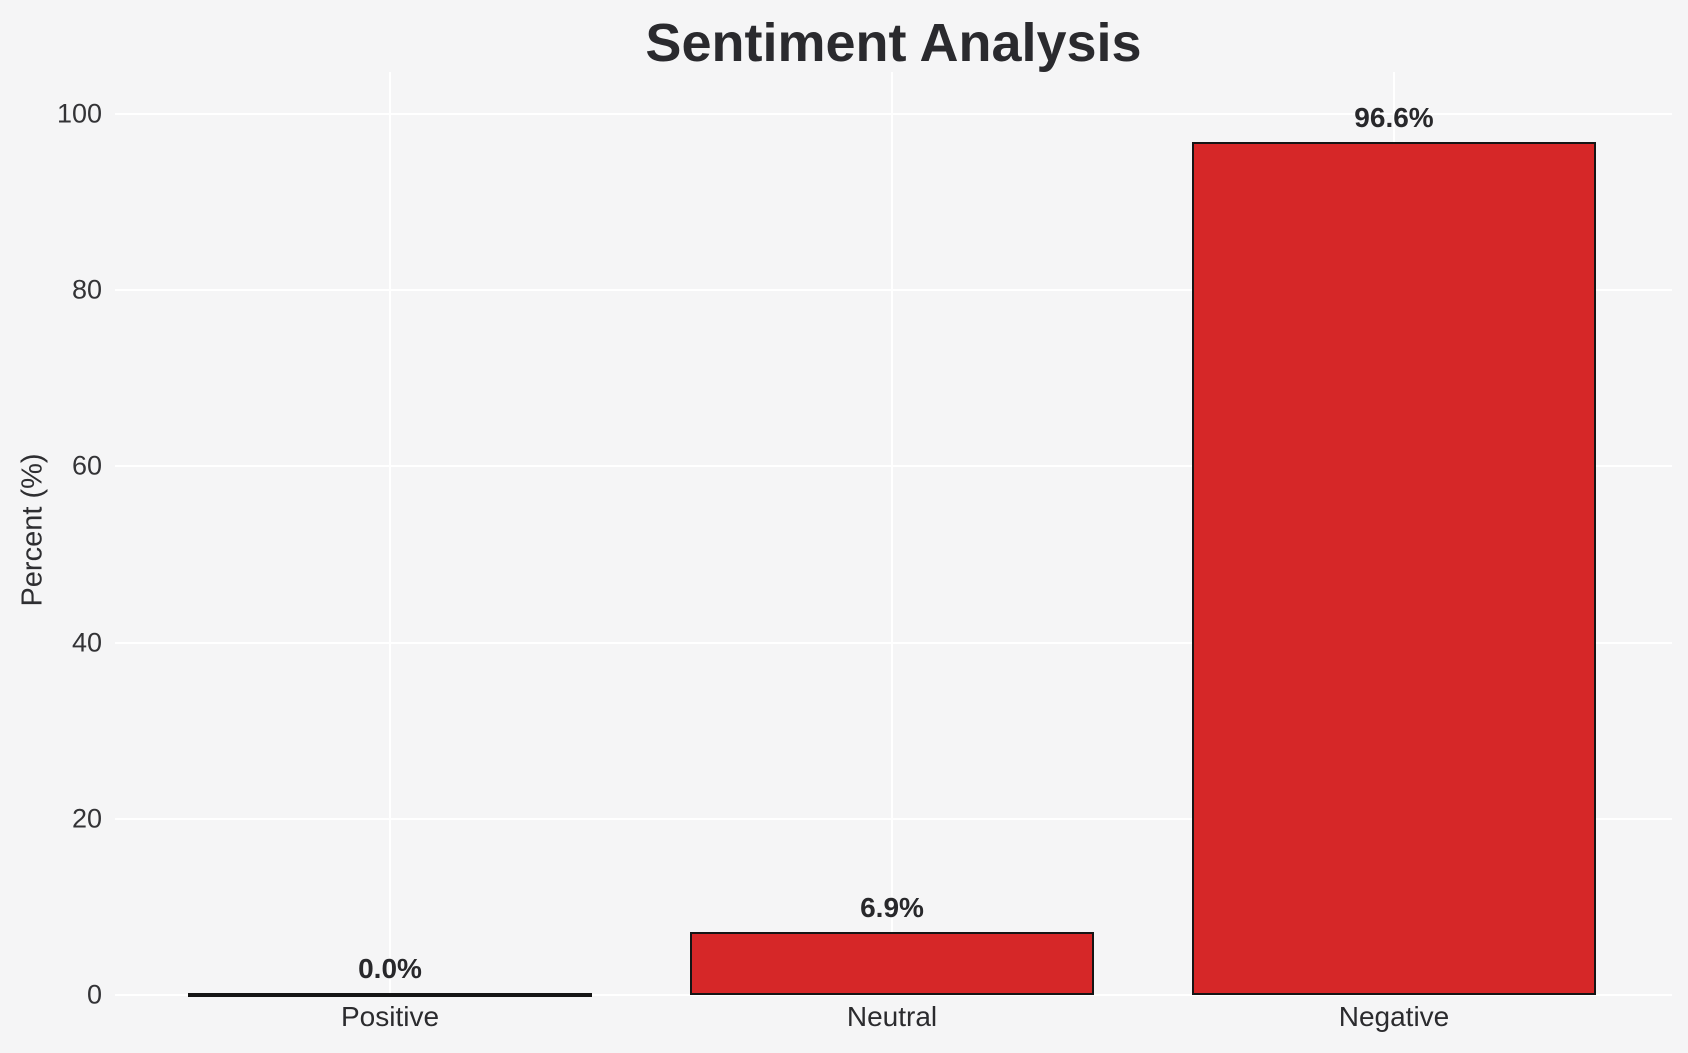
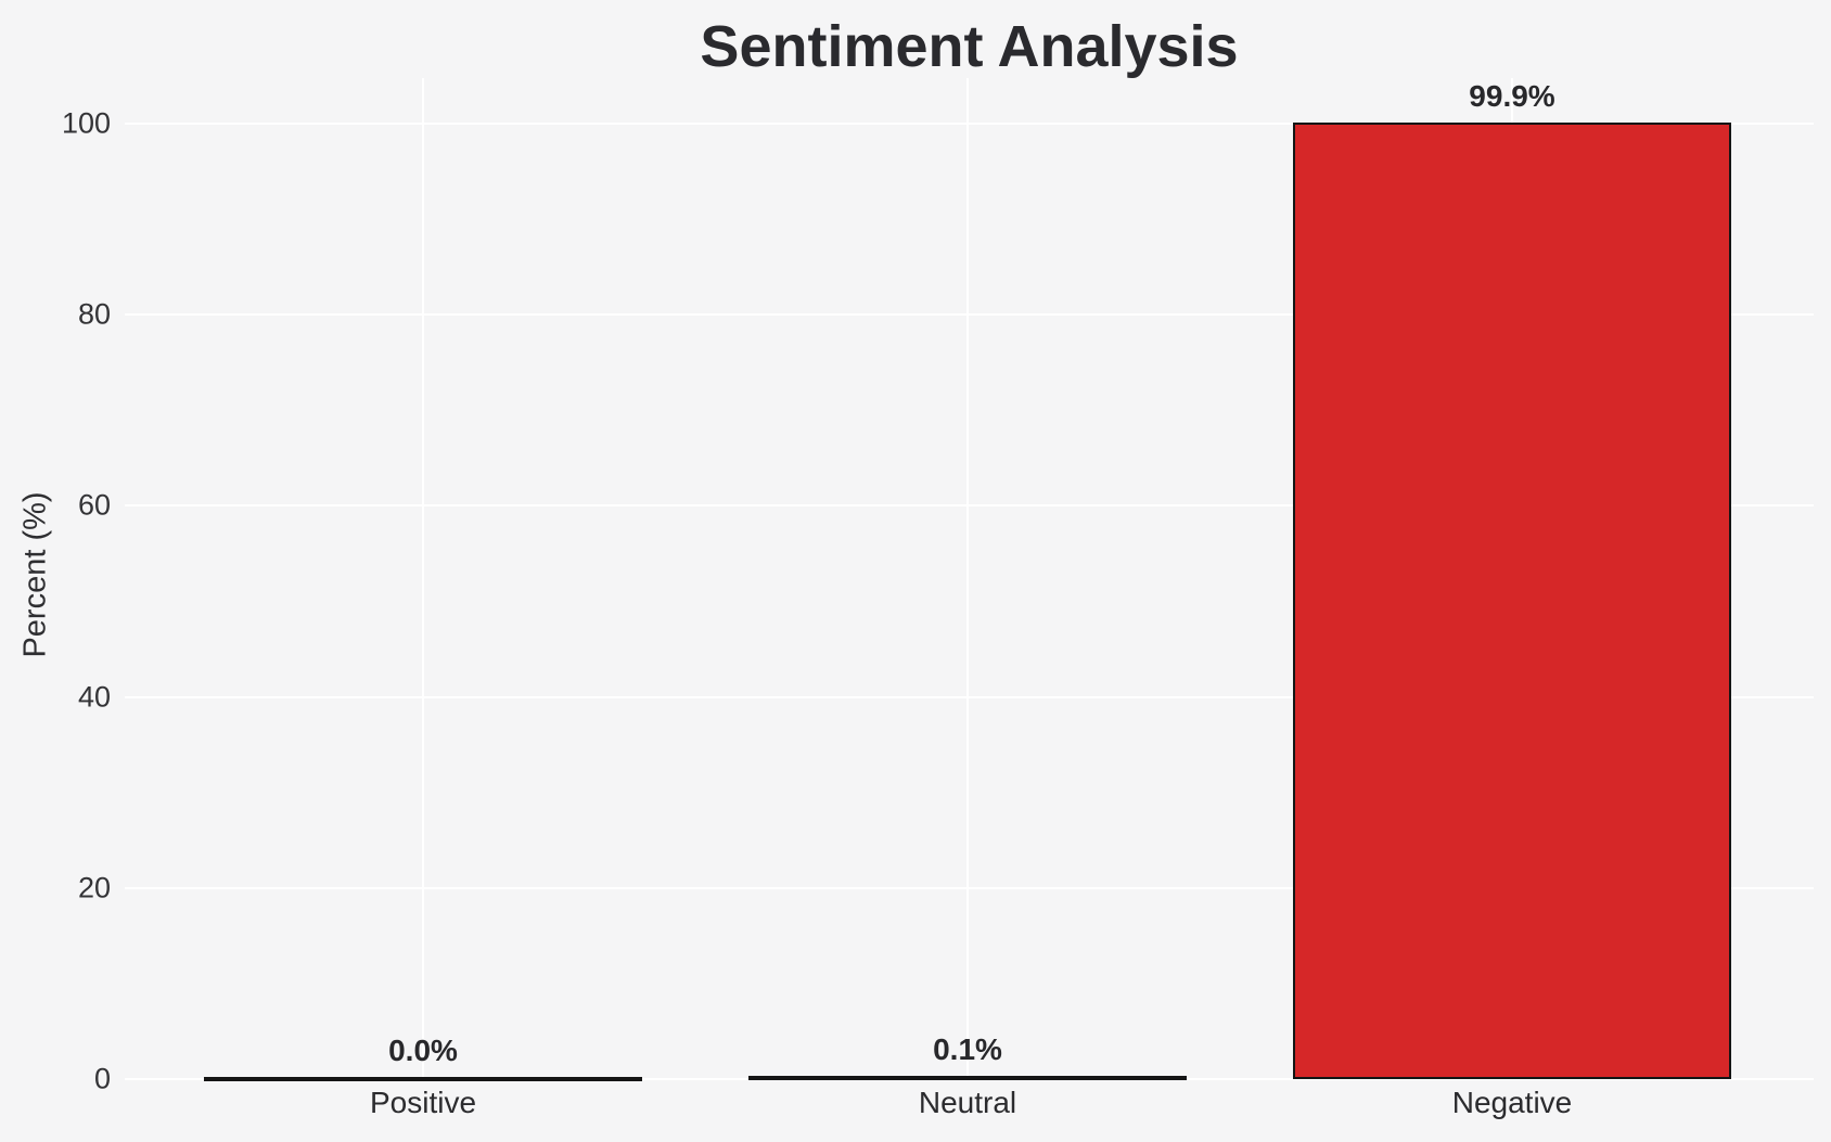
Neutral: 6.9% -> 0.1%
Negative: 96.6% -> 99.9%
